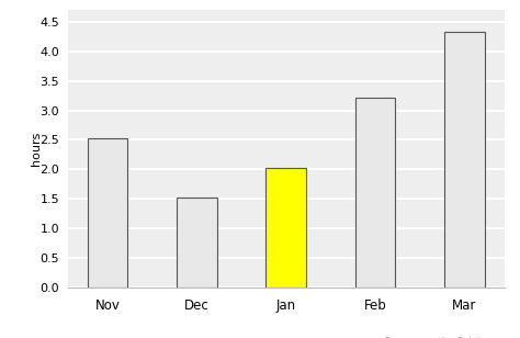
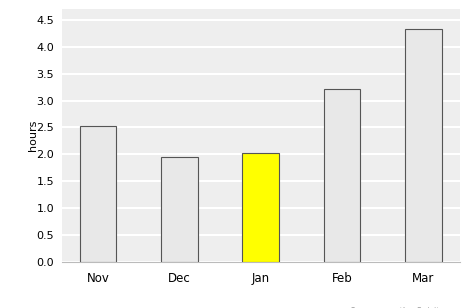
Dec: 1.52 -> 1.95
